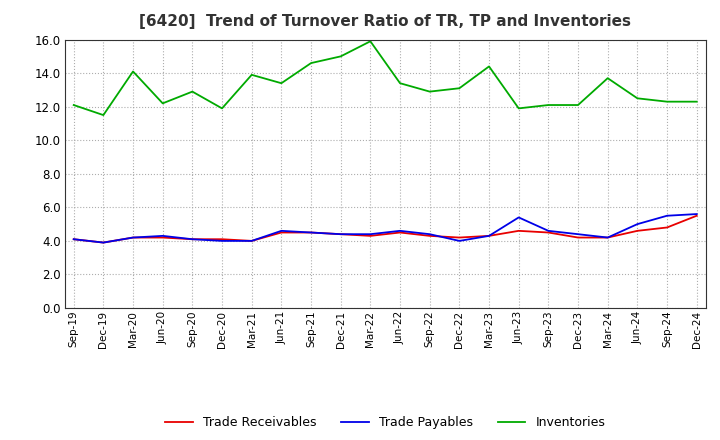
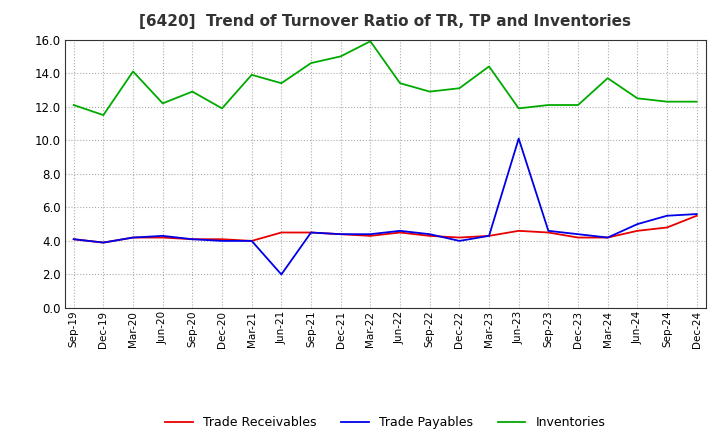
Trade Payables/Jun-21: 4.6 -> 2.0
Trade Payables/Jun-23: 5.4 -> 10.1
